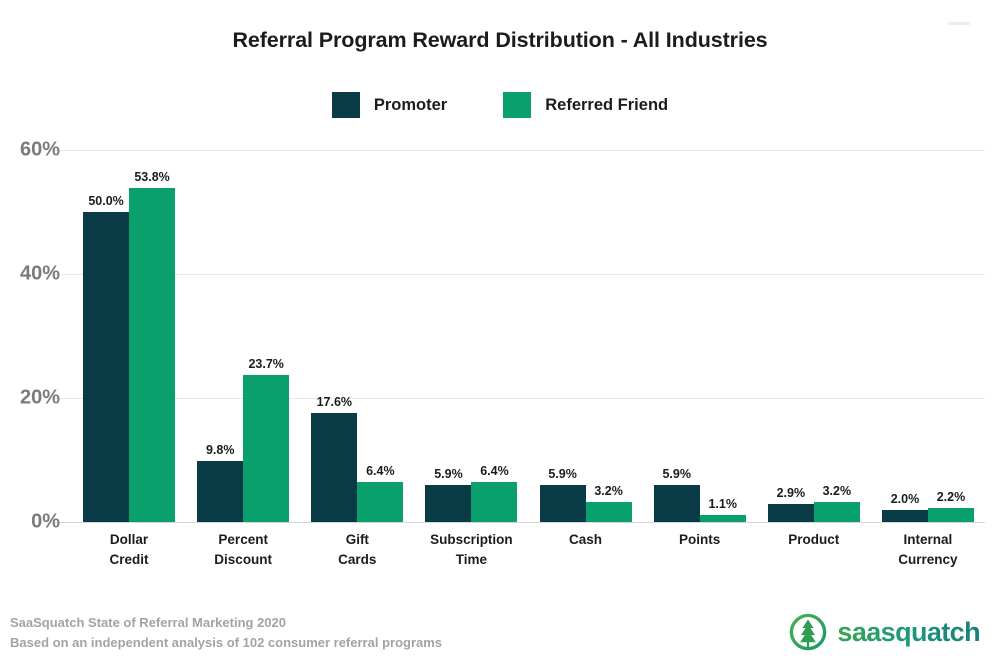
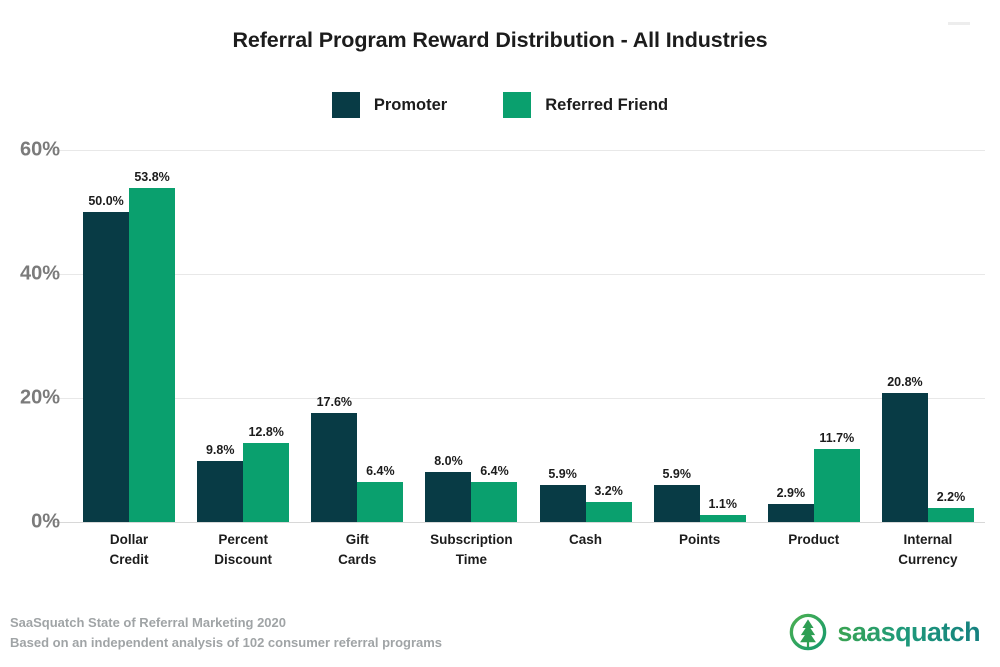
Referred Friend/Percent Discount: 23.7% -> 12.8%
Promoter/Subscription Time: 5.9% -> 8.0%
Referred Friend/Product: 3.2% -> 11.7%
Promoter/Internal Currency: 2.0% -> 20.8%
